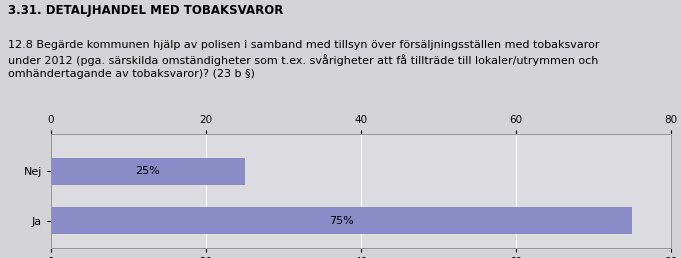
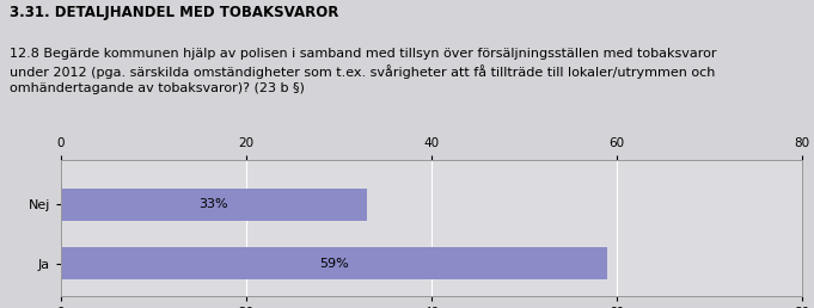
Nej: 25% -> 33%
Ja: 75% -> 59%
